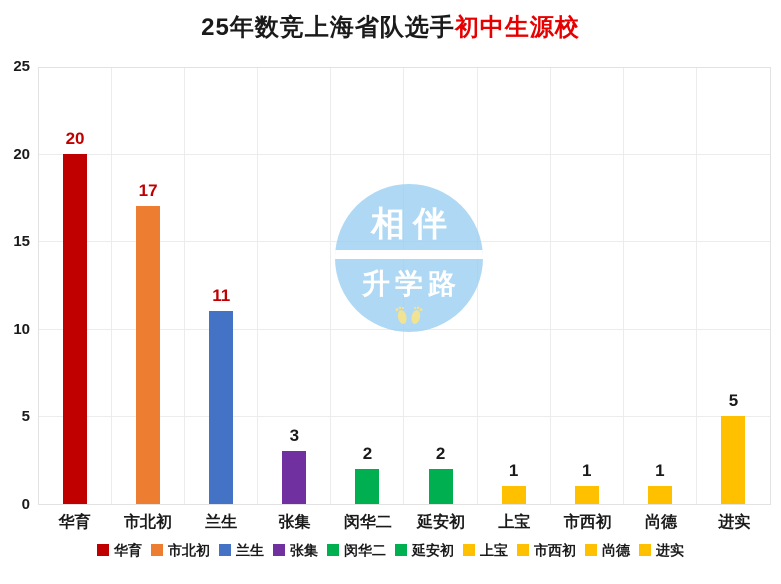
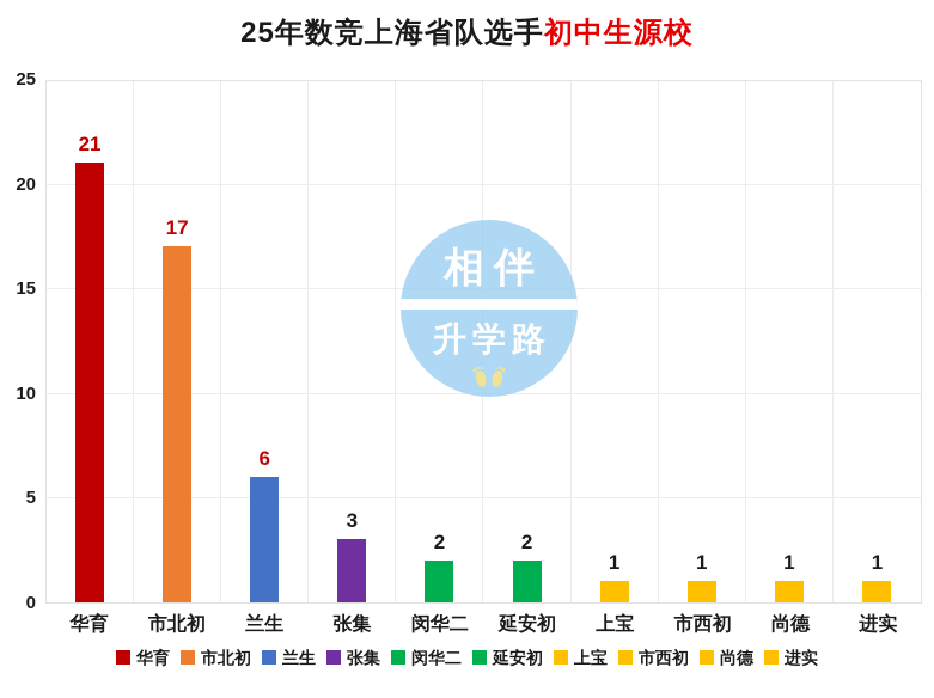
华育: 20 -> 21
兰生: 11 -> 6
进实: 5 -> 1
